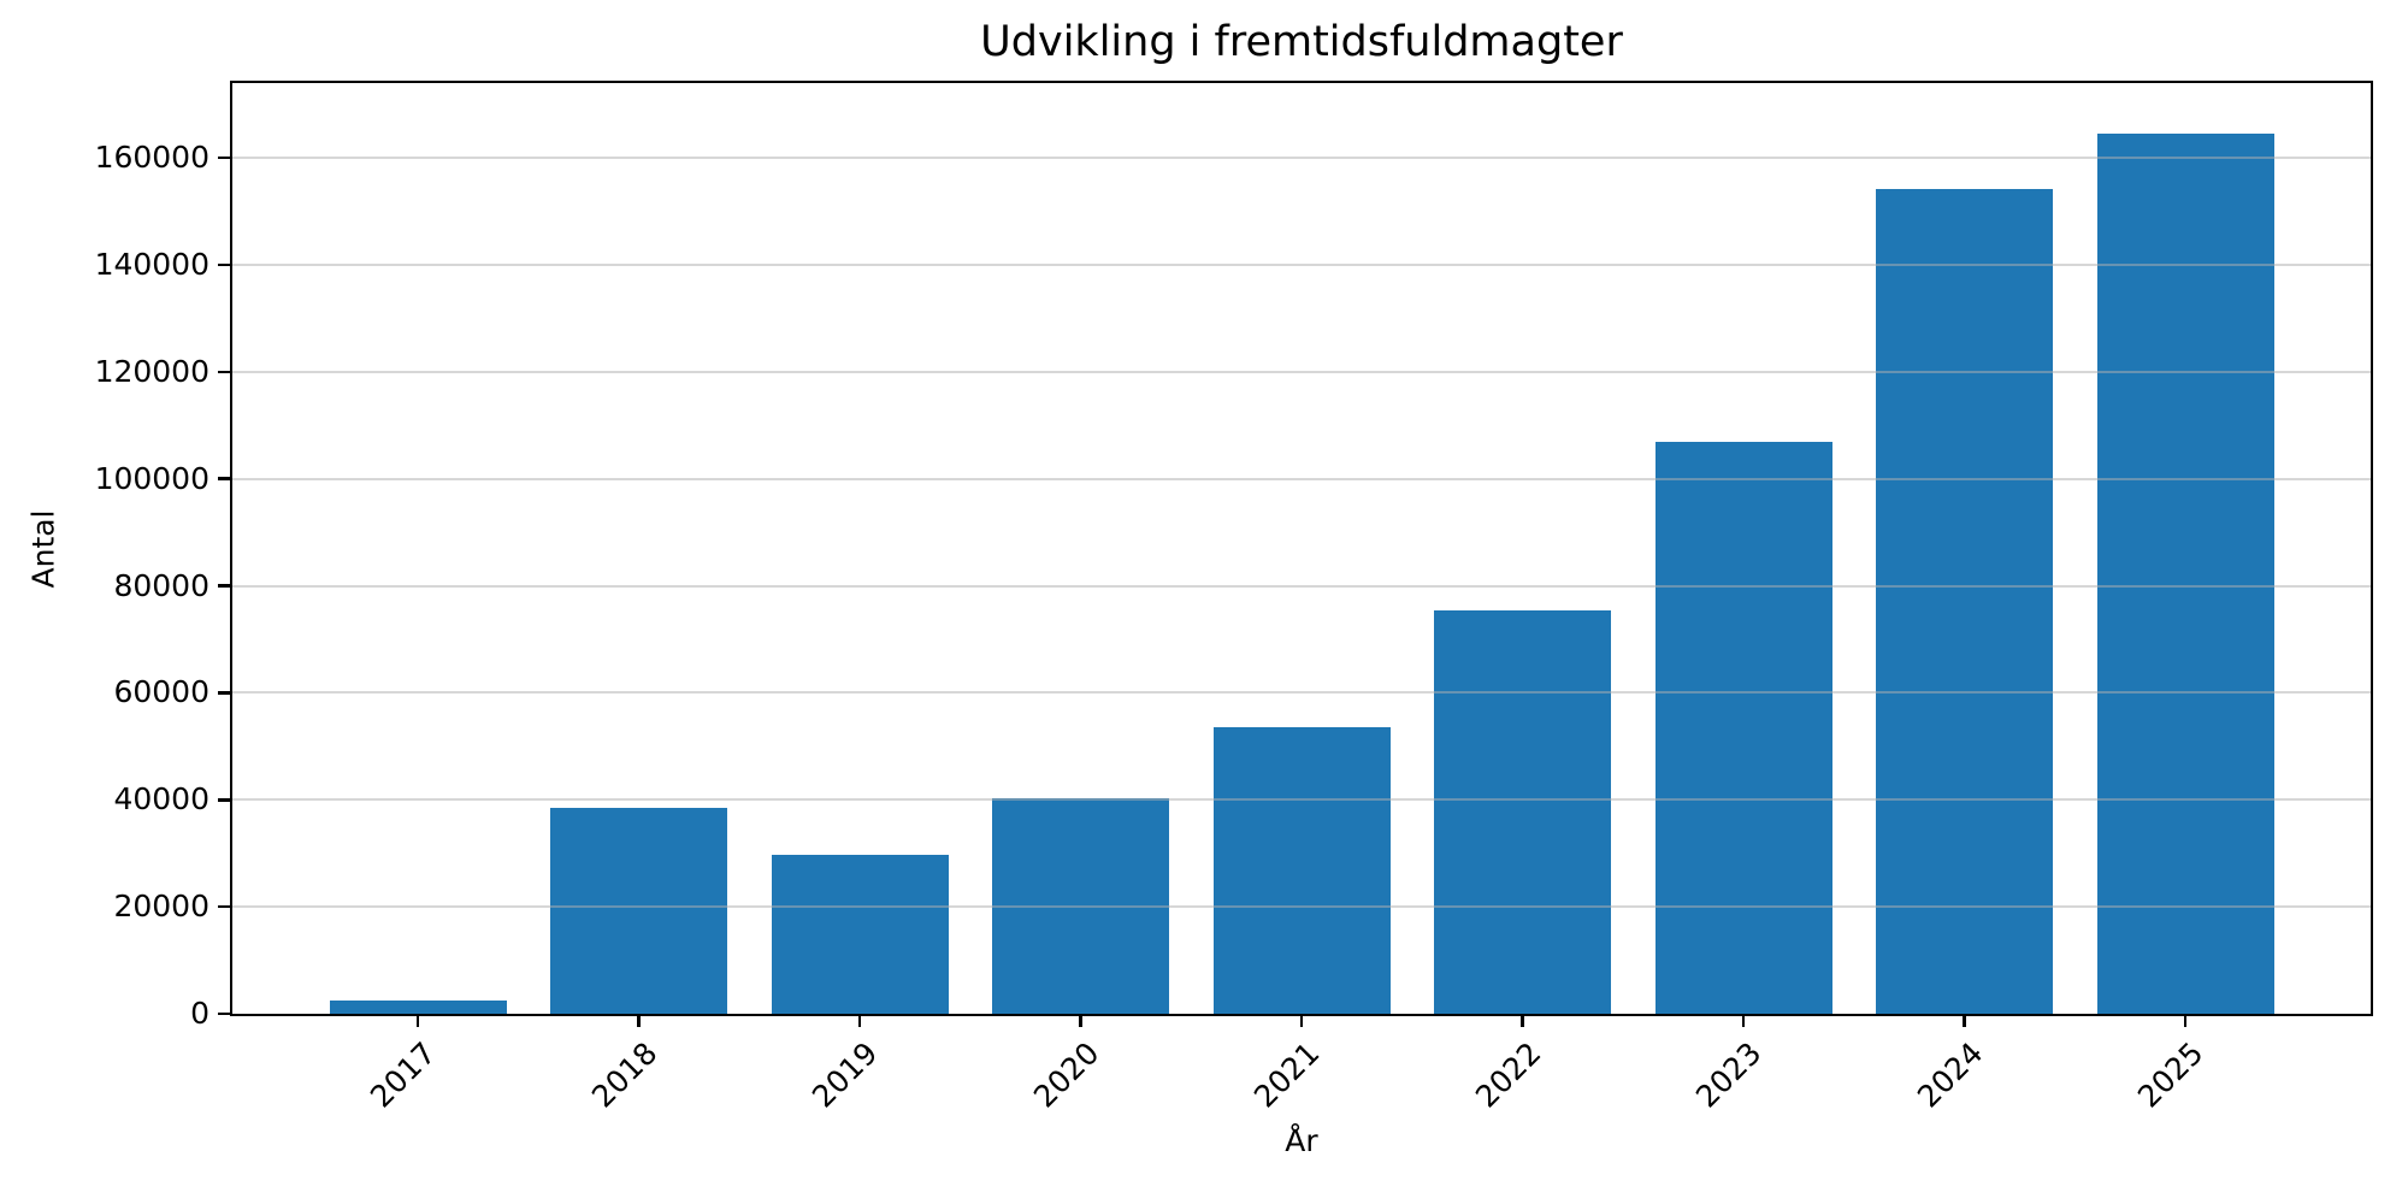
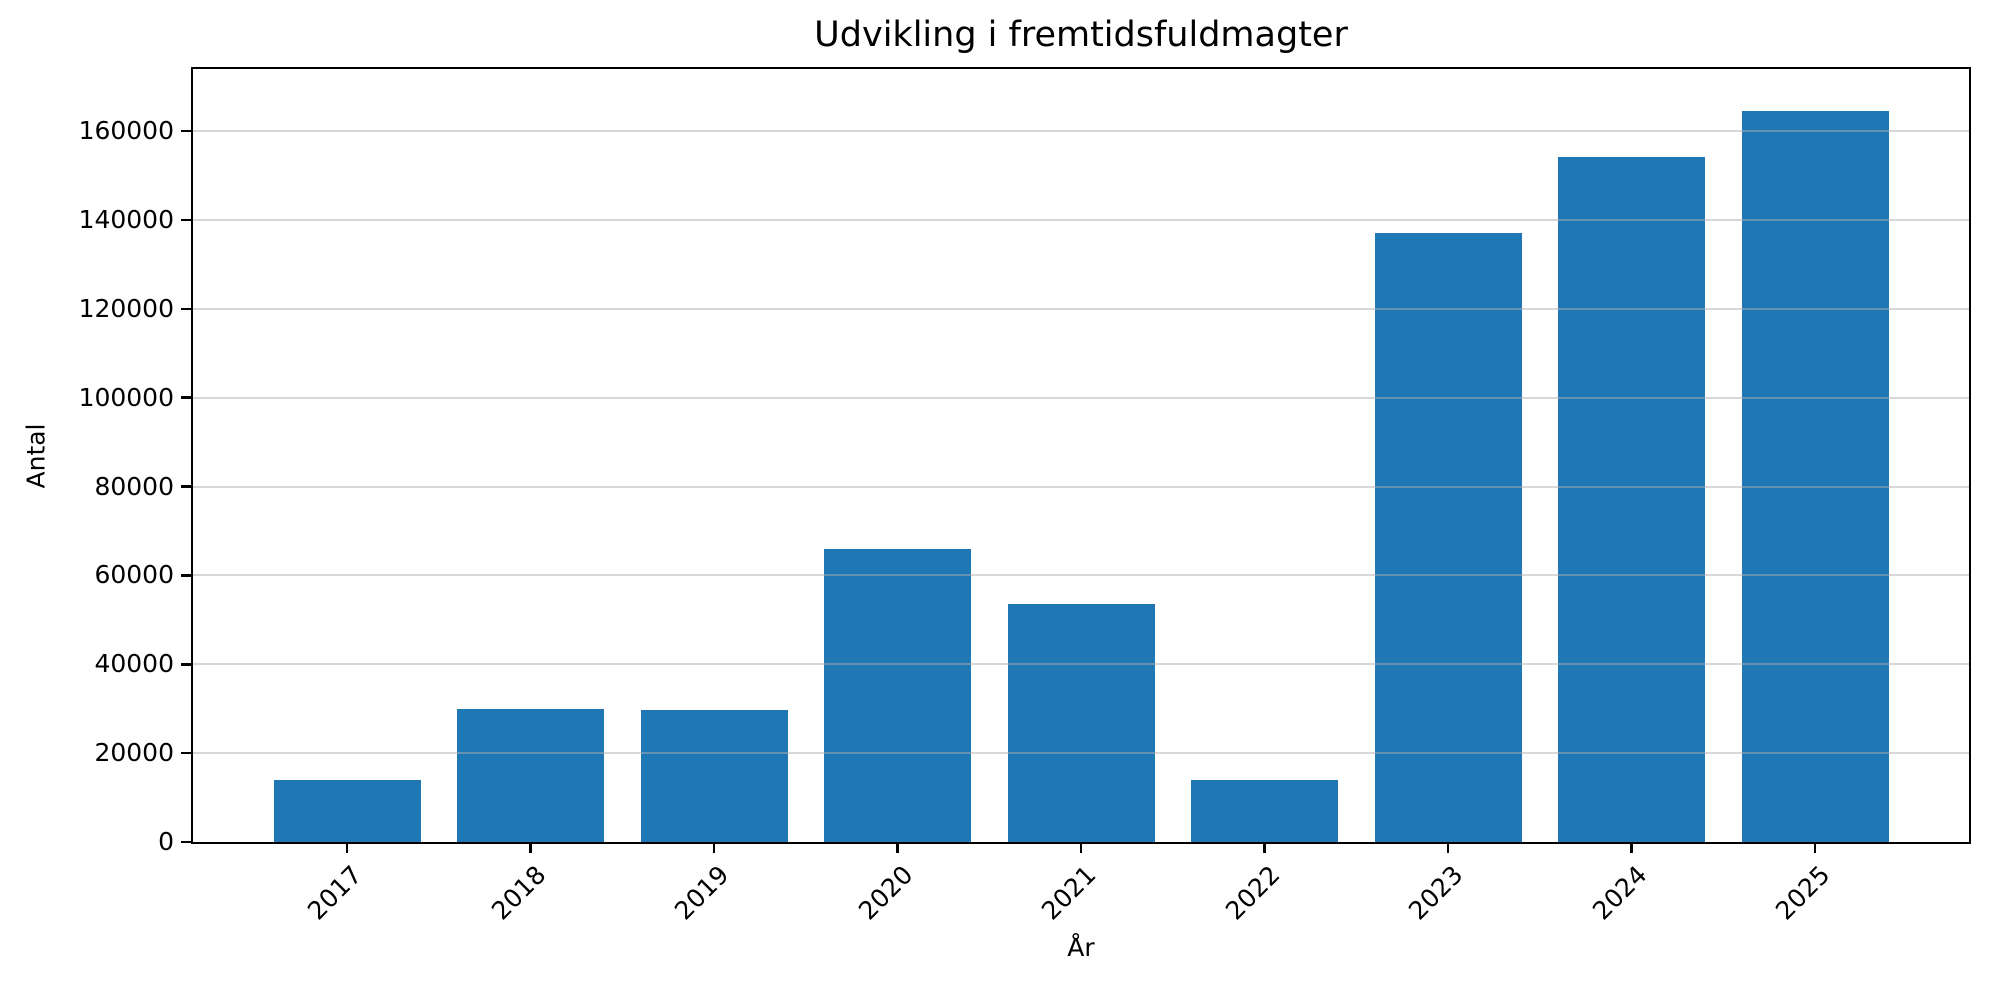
2017: 2000 -> 14000
2018: 38000 -> 30000
2020: 40000 -> 66000
2022: 76000 -> 14000
2023: 107000 -> 137000
